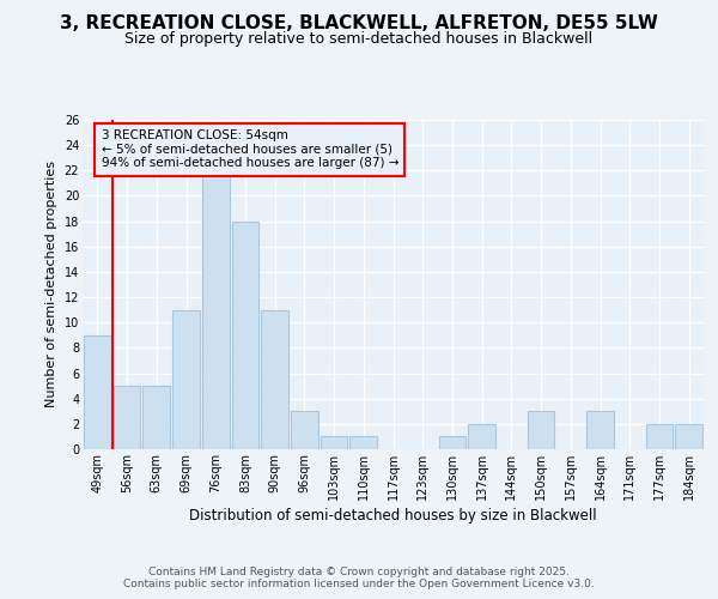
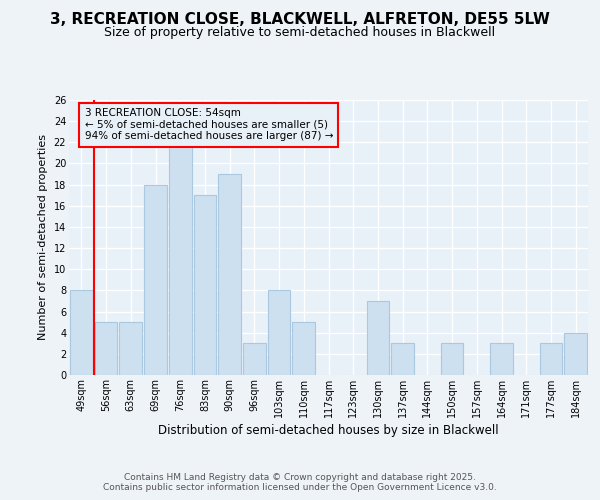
49sqm: 9 -> 8
69sqm: 11 -> 18
83sqm: 18 -> 17
90sqm: 11 -> 19
103sqm: 1 -> 8
110sqm: 1 -> 5
130sqm: 1 -> 7
137sqm: 2 -> 3
177sqm: 2 -> 3
184sqm: 2 -> 4
